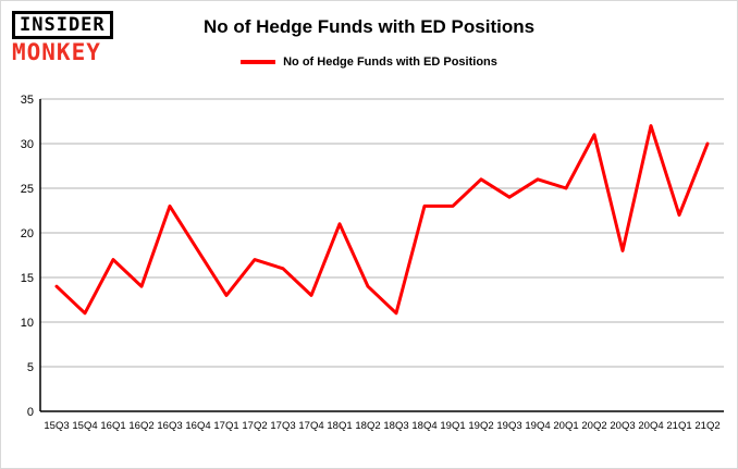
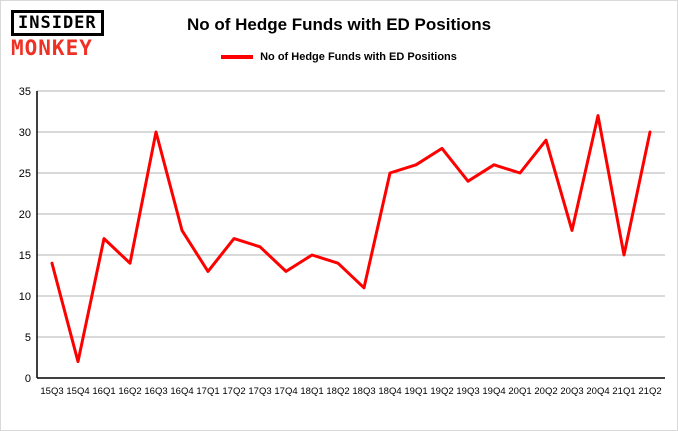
15Q4: 11 -> 2
16Q3: 23 -> 30
18Q1: 21 -> 15
18Q4: 23 -> 25
19Q1: 23 -> 26
19Q2: 26 -> 28
20Q2: 31 -> 29
21Q1: 22 -> 15
